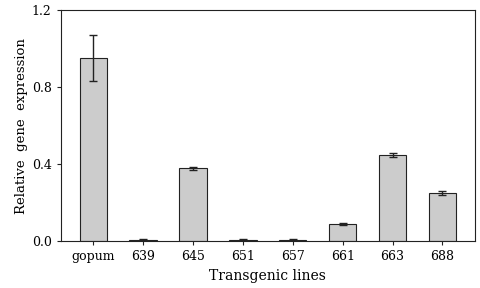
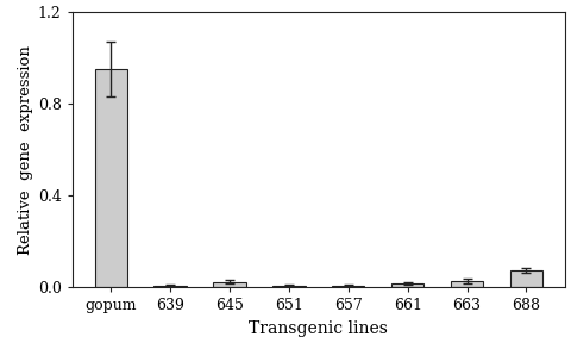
645: 0.38 -> 0.03
661: 0.09 -> 0.02
663: 0.45 -> 0.03
688: 0.25 -> 0.07
